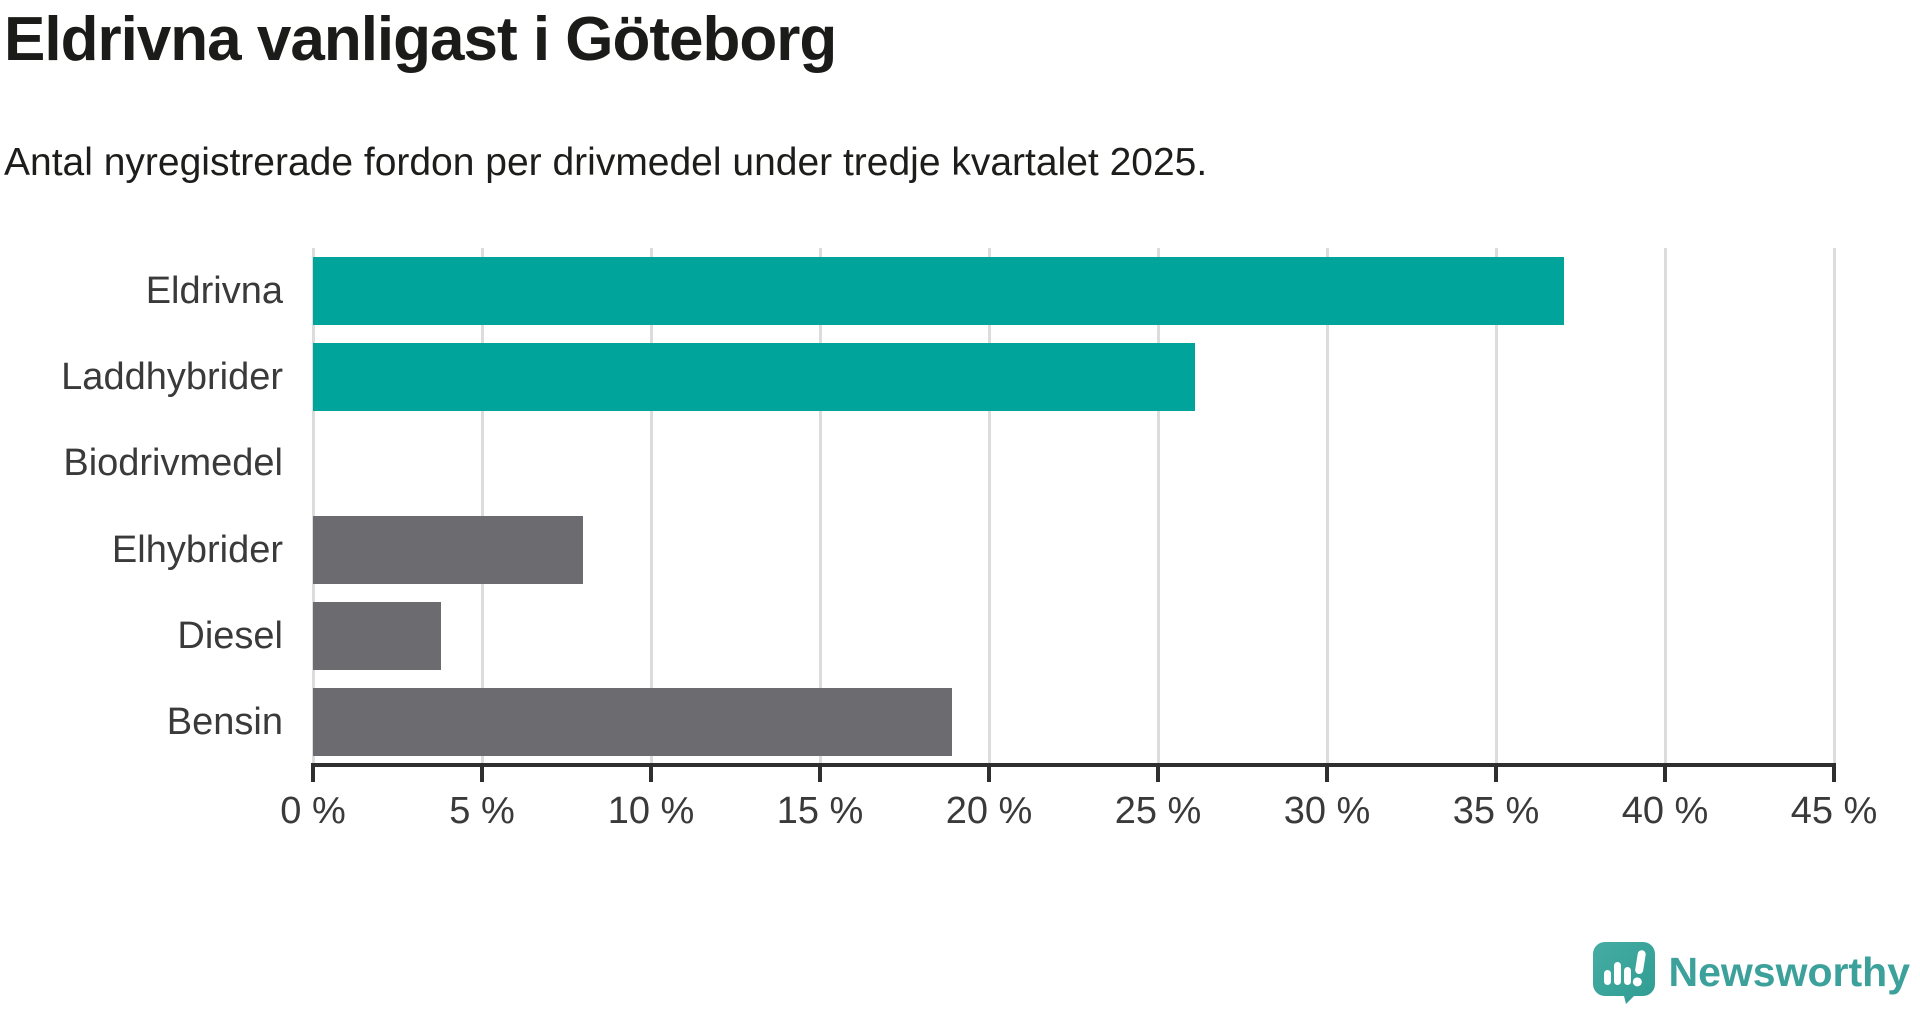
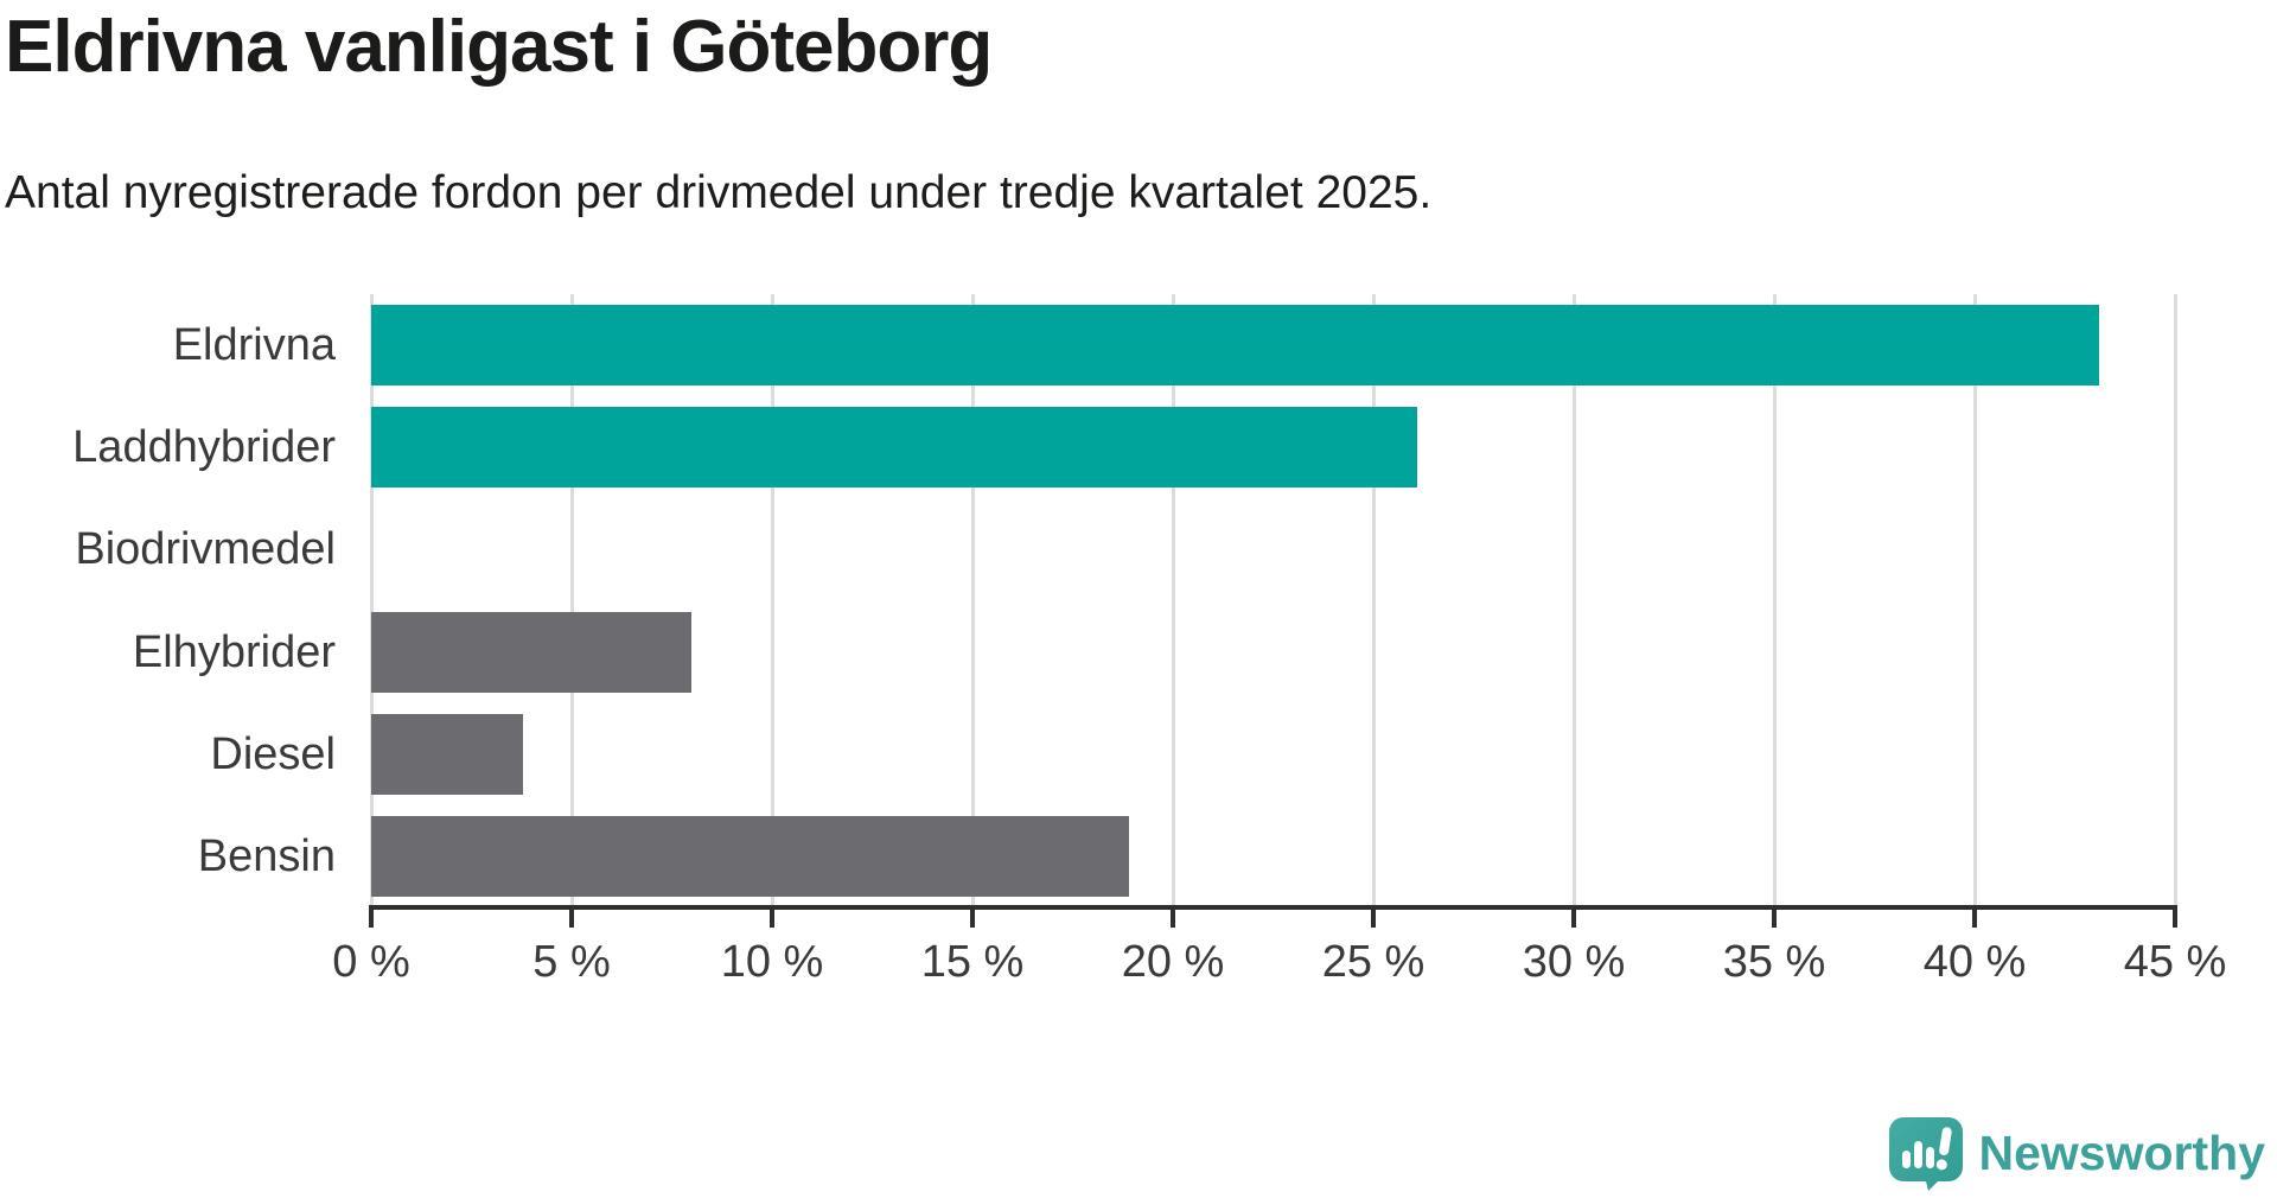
Eldrivna: 37.0% -> 43.1%
